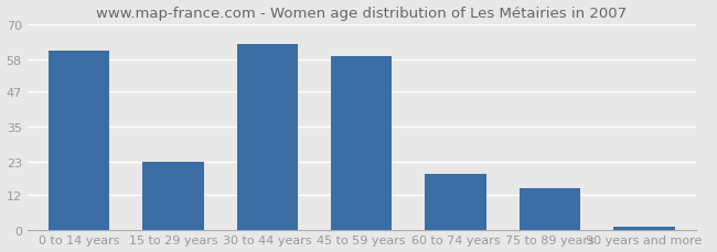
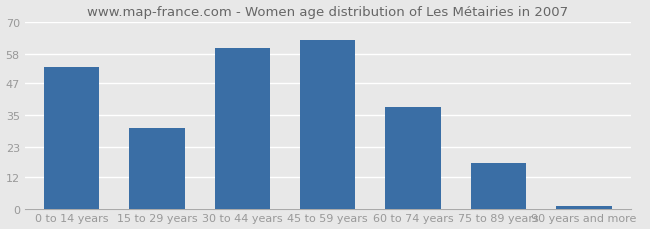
0 to 14 years: 61 -> 53
15 to 29 years: 23 -> 30
30 to 44 years: 63 -> 60
45 to 59 years: 59 -> 63
60 to 74 years: 19 -> 38
75 to 89 years: 14 -> 17
